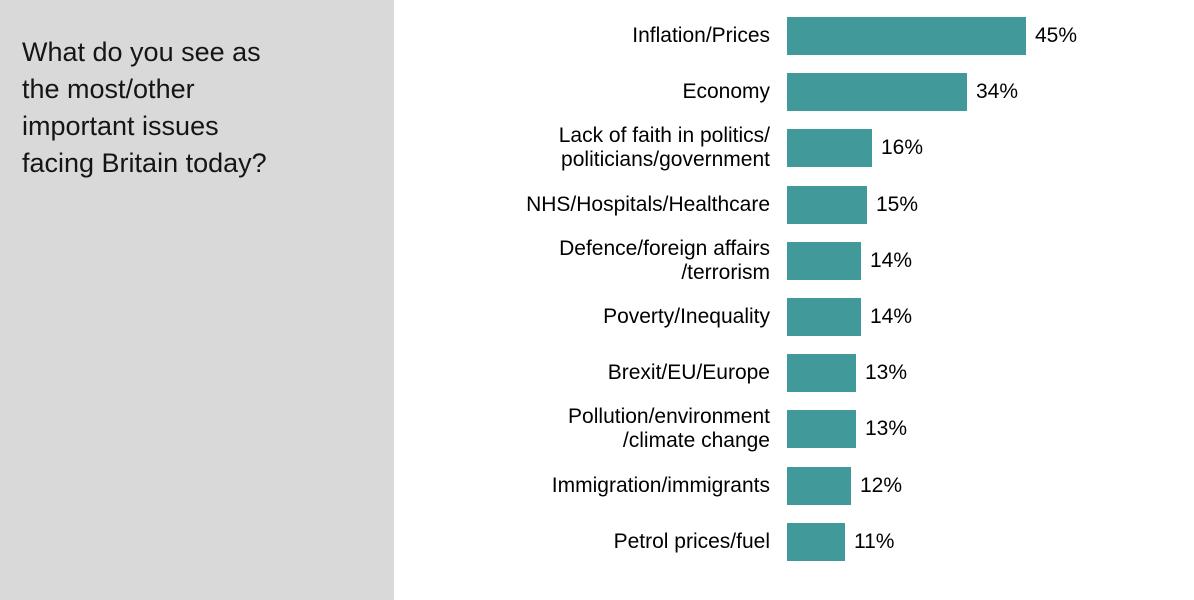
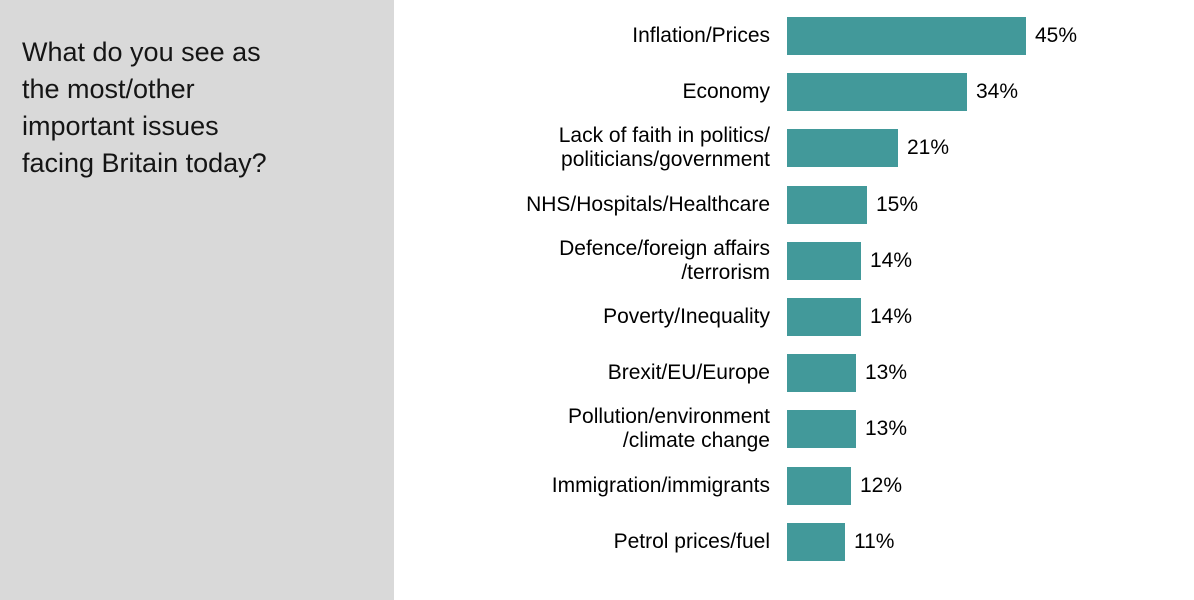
Lack of faith in politics/ politicians/government: 16% -> 21%
